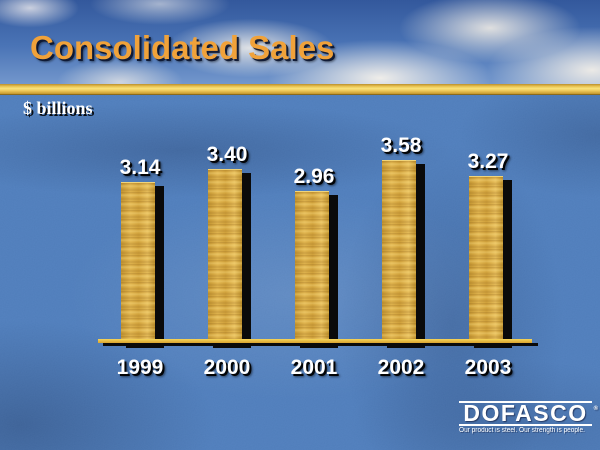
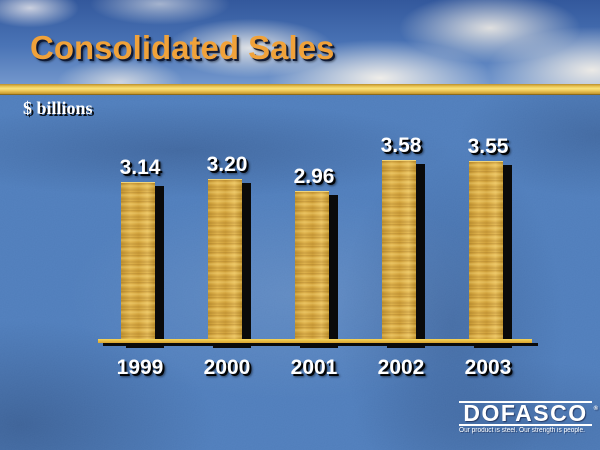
2000: 3.40 -> 3.20
2003: 3.27 -> 3.55
